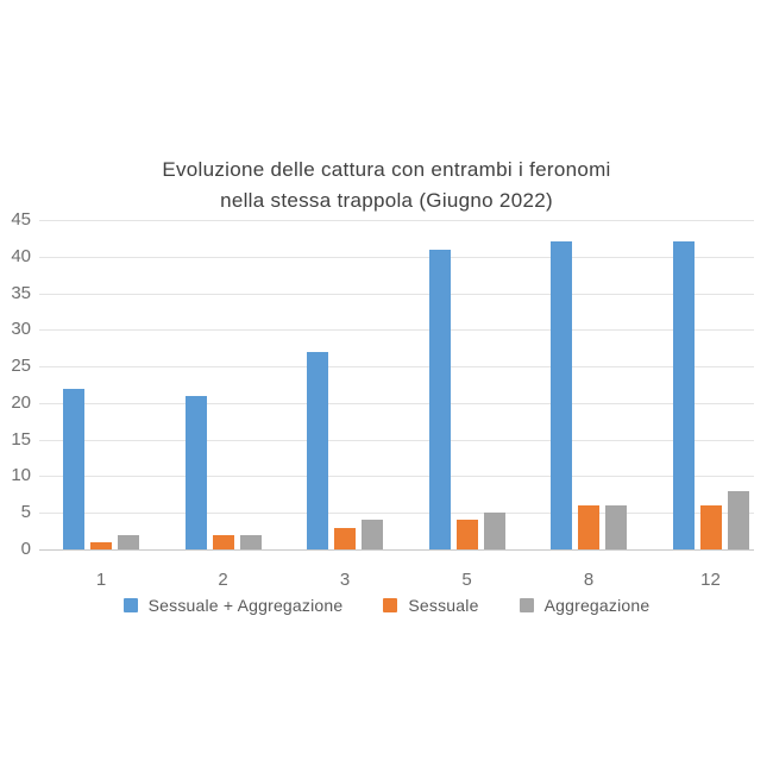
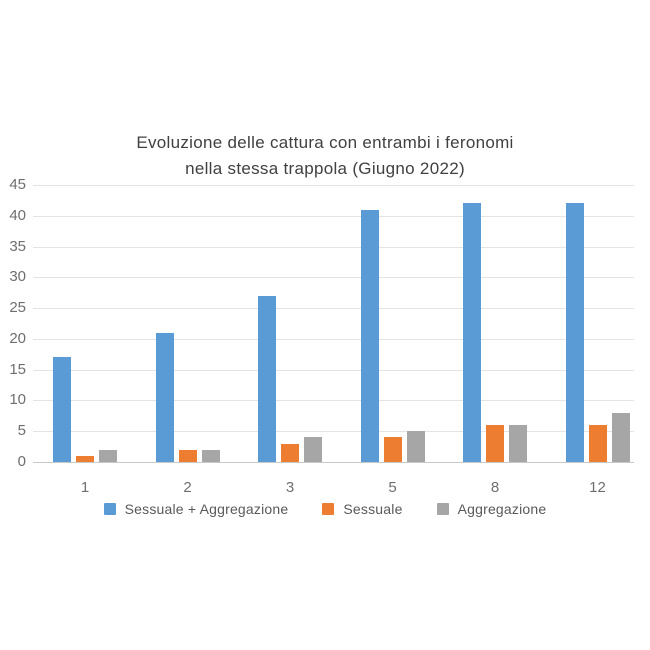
Sessuale + Aggregazione/1: 22 -> 17
